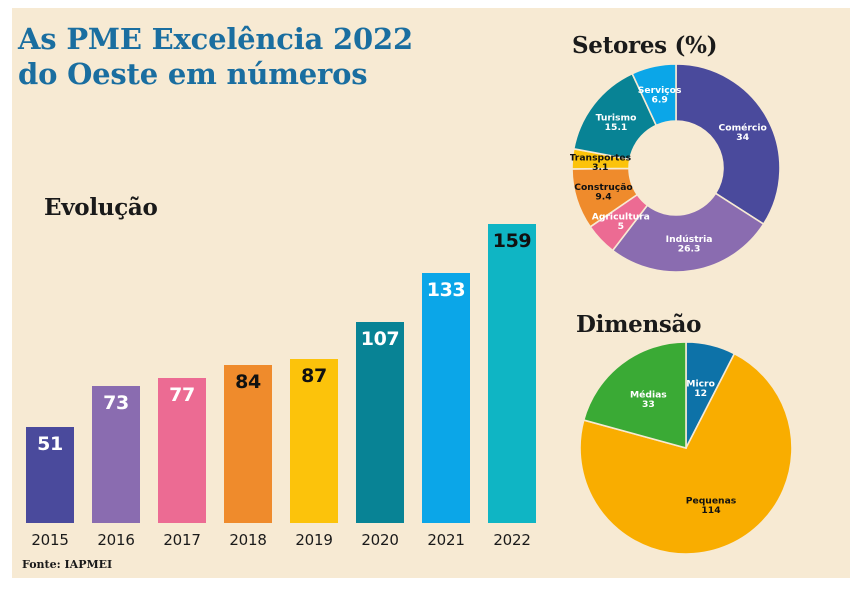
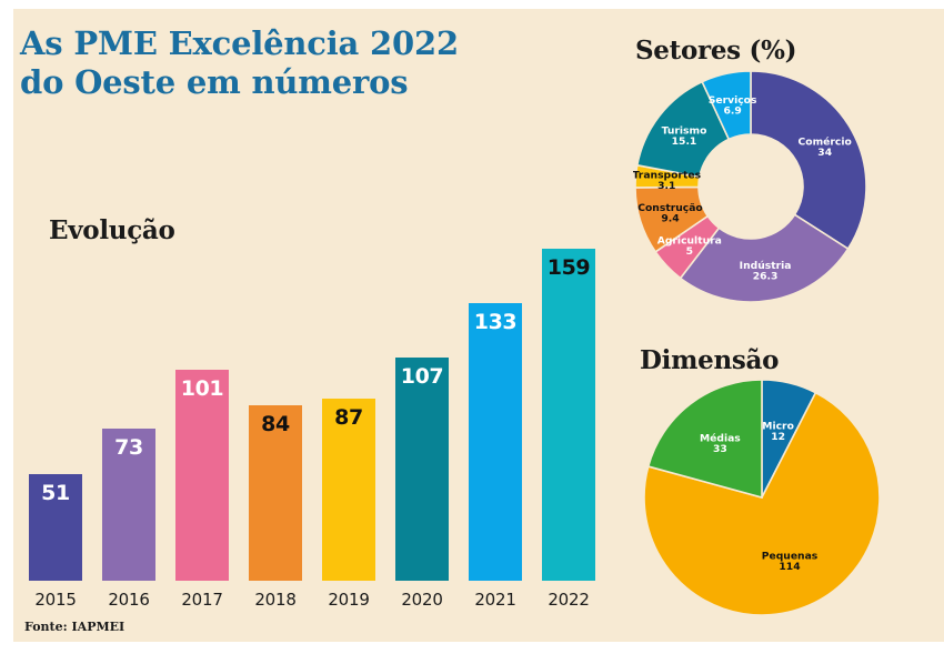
Evolução/2017: 77 -> 101
